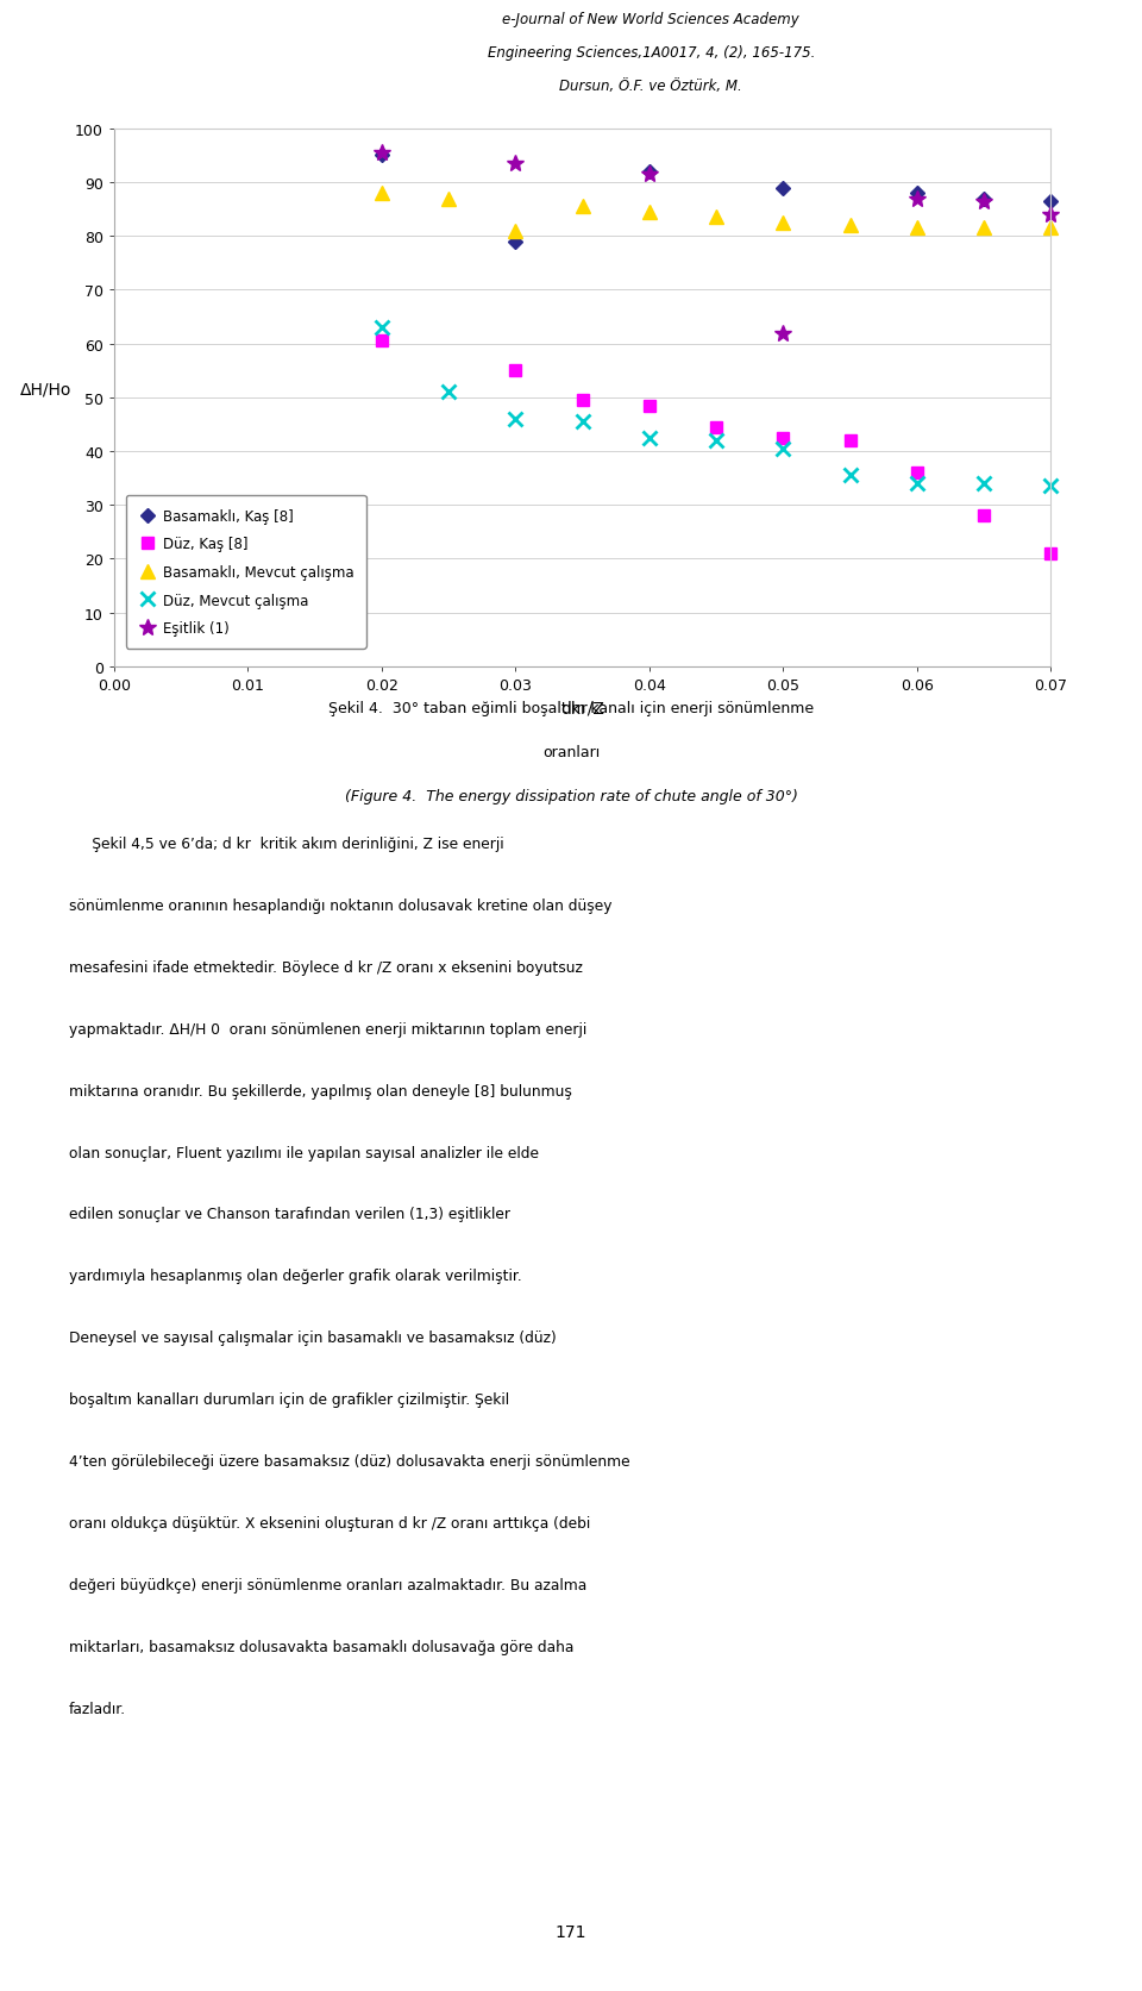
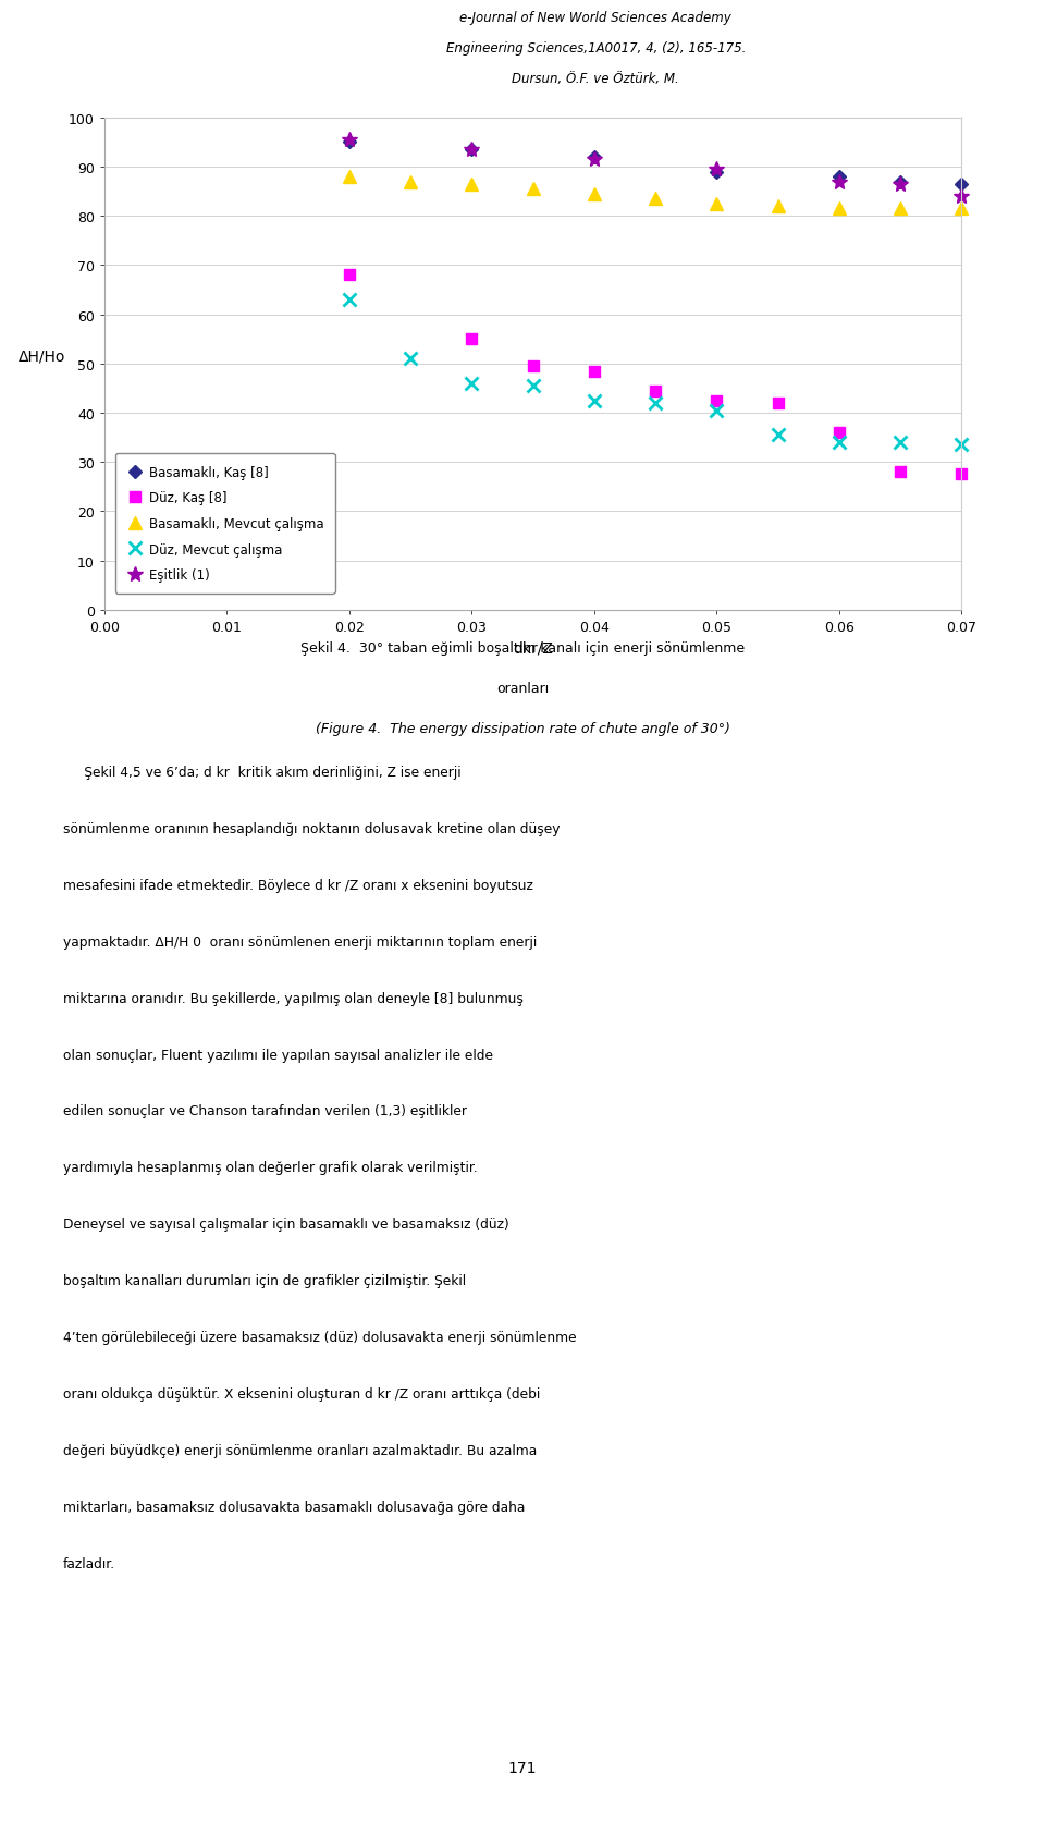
Düz, Kaş [8]/0.02: 60.5 -> 68.0
Basamaklı, Kaş [8]/0.03: 79.0 -> 93.5
Basamaklı, Mevcut çalışma/0.03: 81.0 -> 86.5
Eşitlik (1)/0.05: 62.0 -> 89.5
Düz, Kaş [8]/0.07: 21.0 -> 27.5
